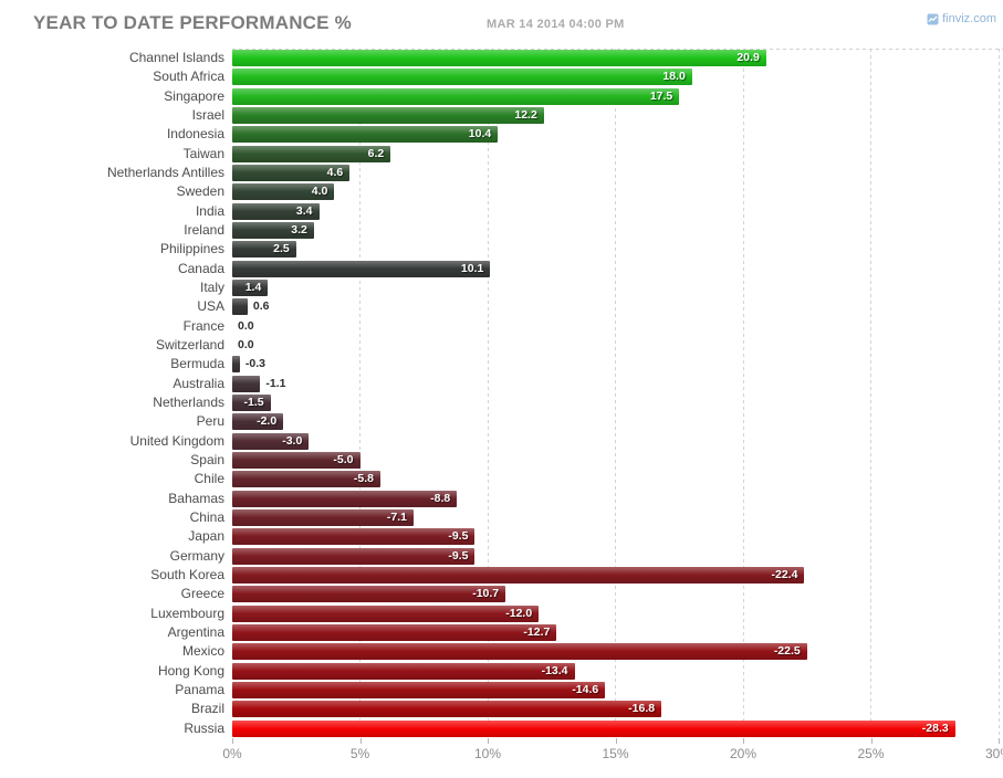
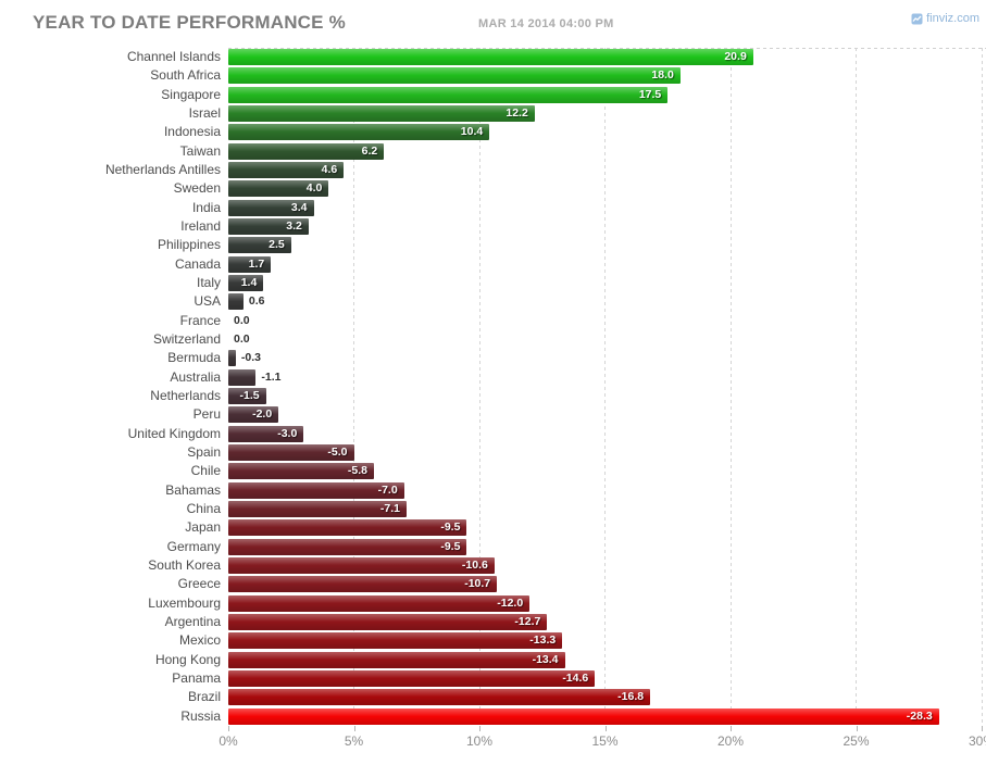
Canada: 10.1 -> 1.7
Bahamas: -8.8 -> -7.0
South Korea: -22.4 -> -10.6
Mexico: -22.5 -> -13.3
